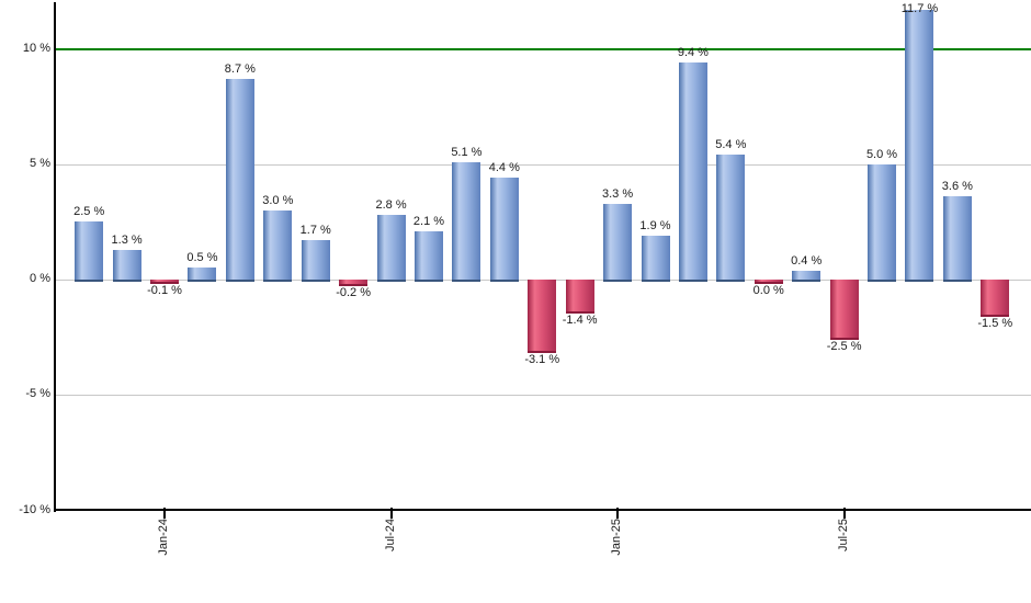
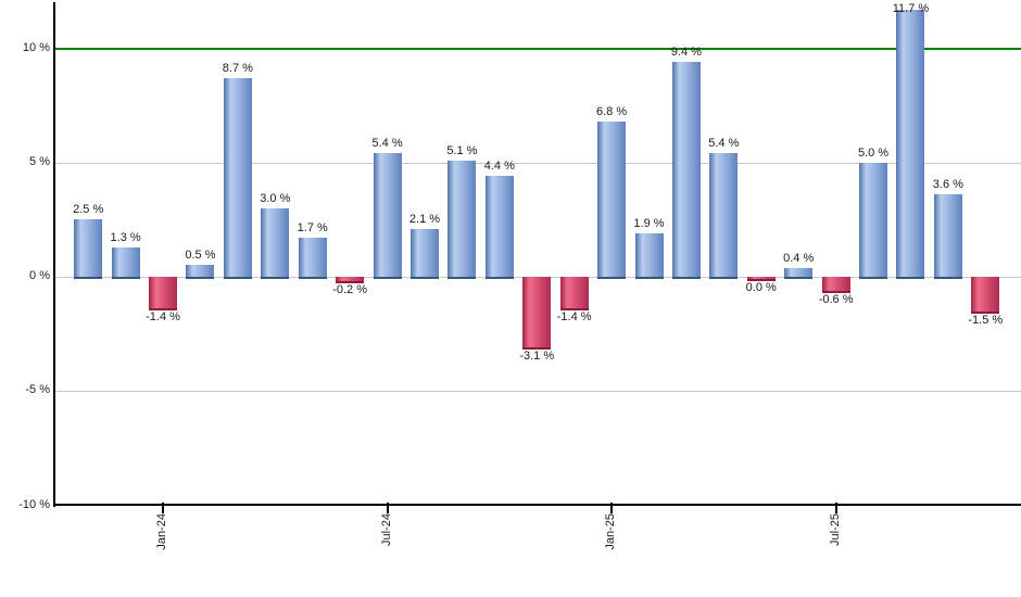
Jan-24: -0.1 -> -1.4
Jul-24: 2.8 -> 5.4
Jan-25: 3.3 -> 6.8
Jul-25: -2.5 -> -0.6
